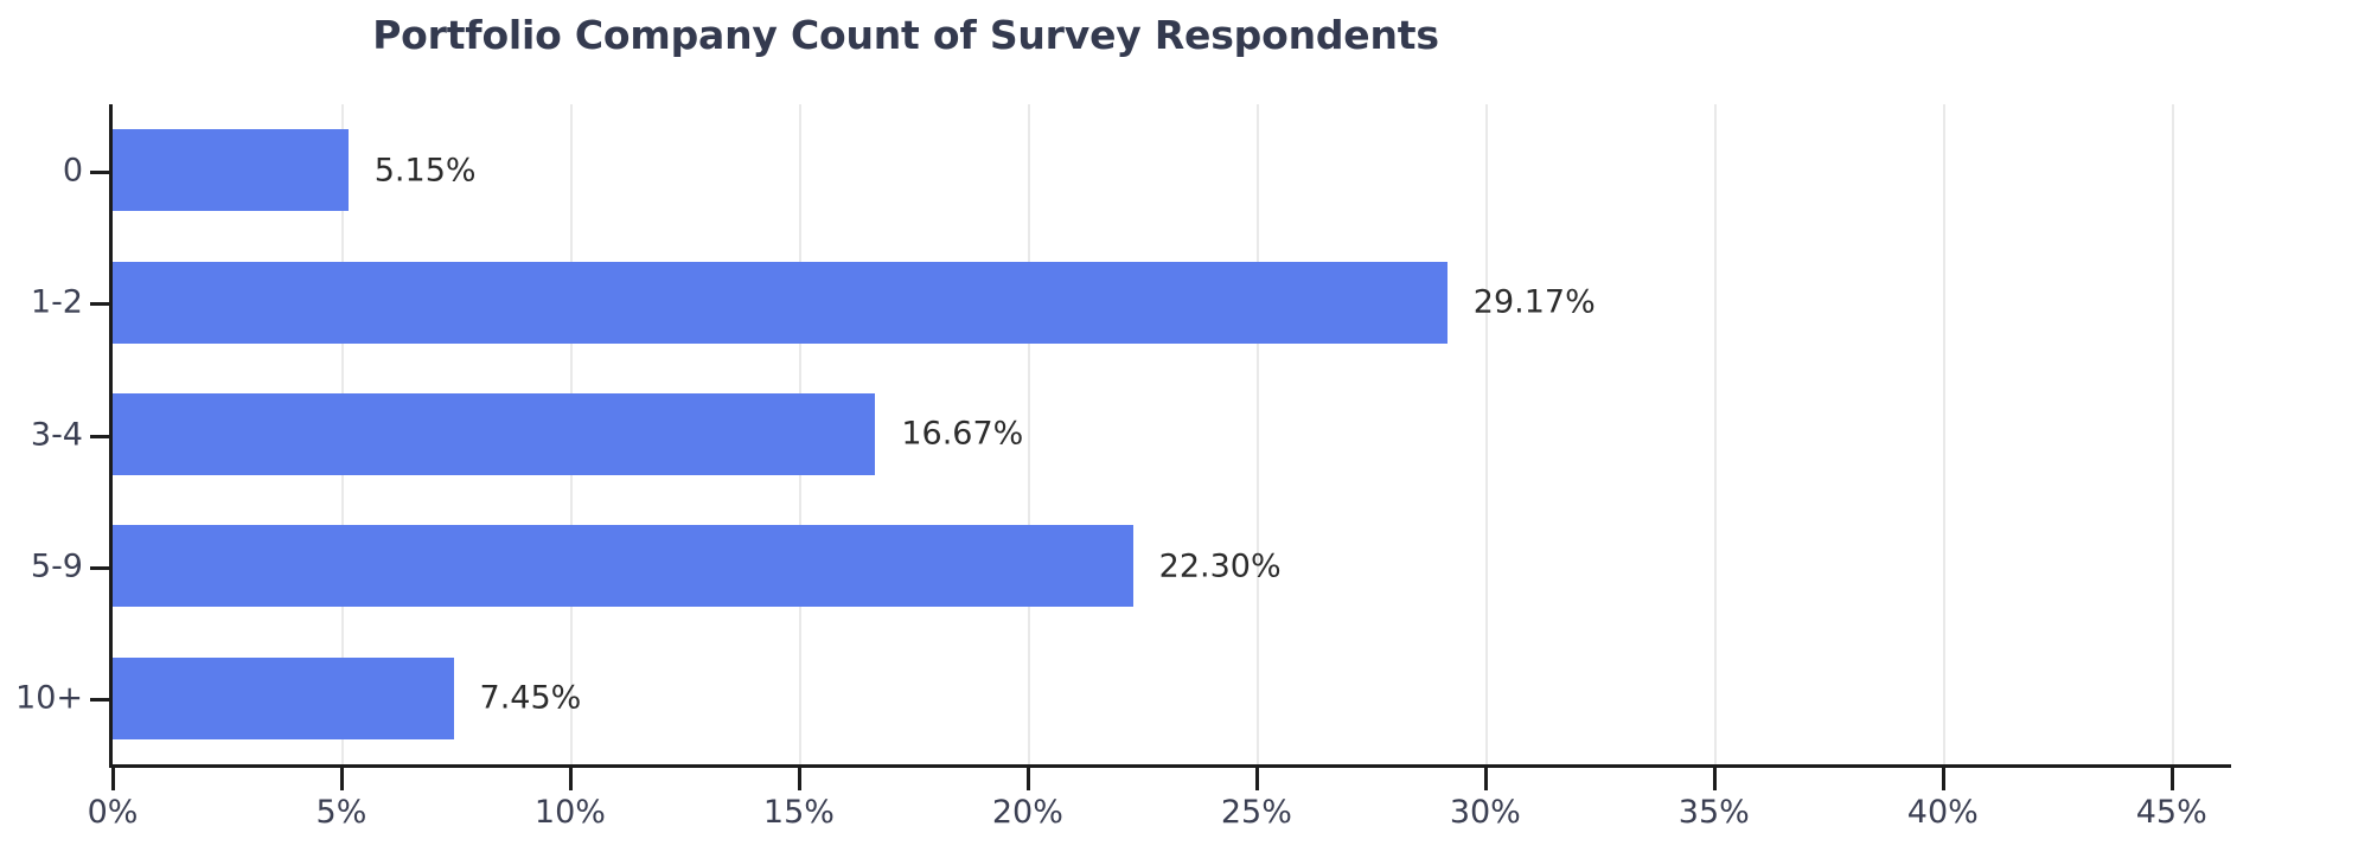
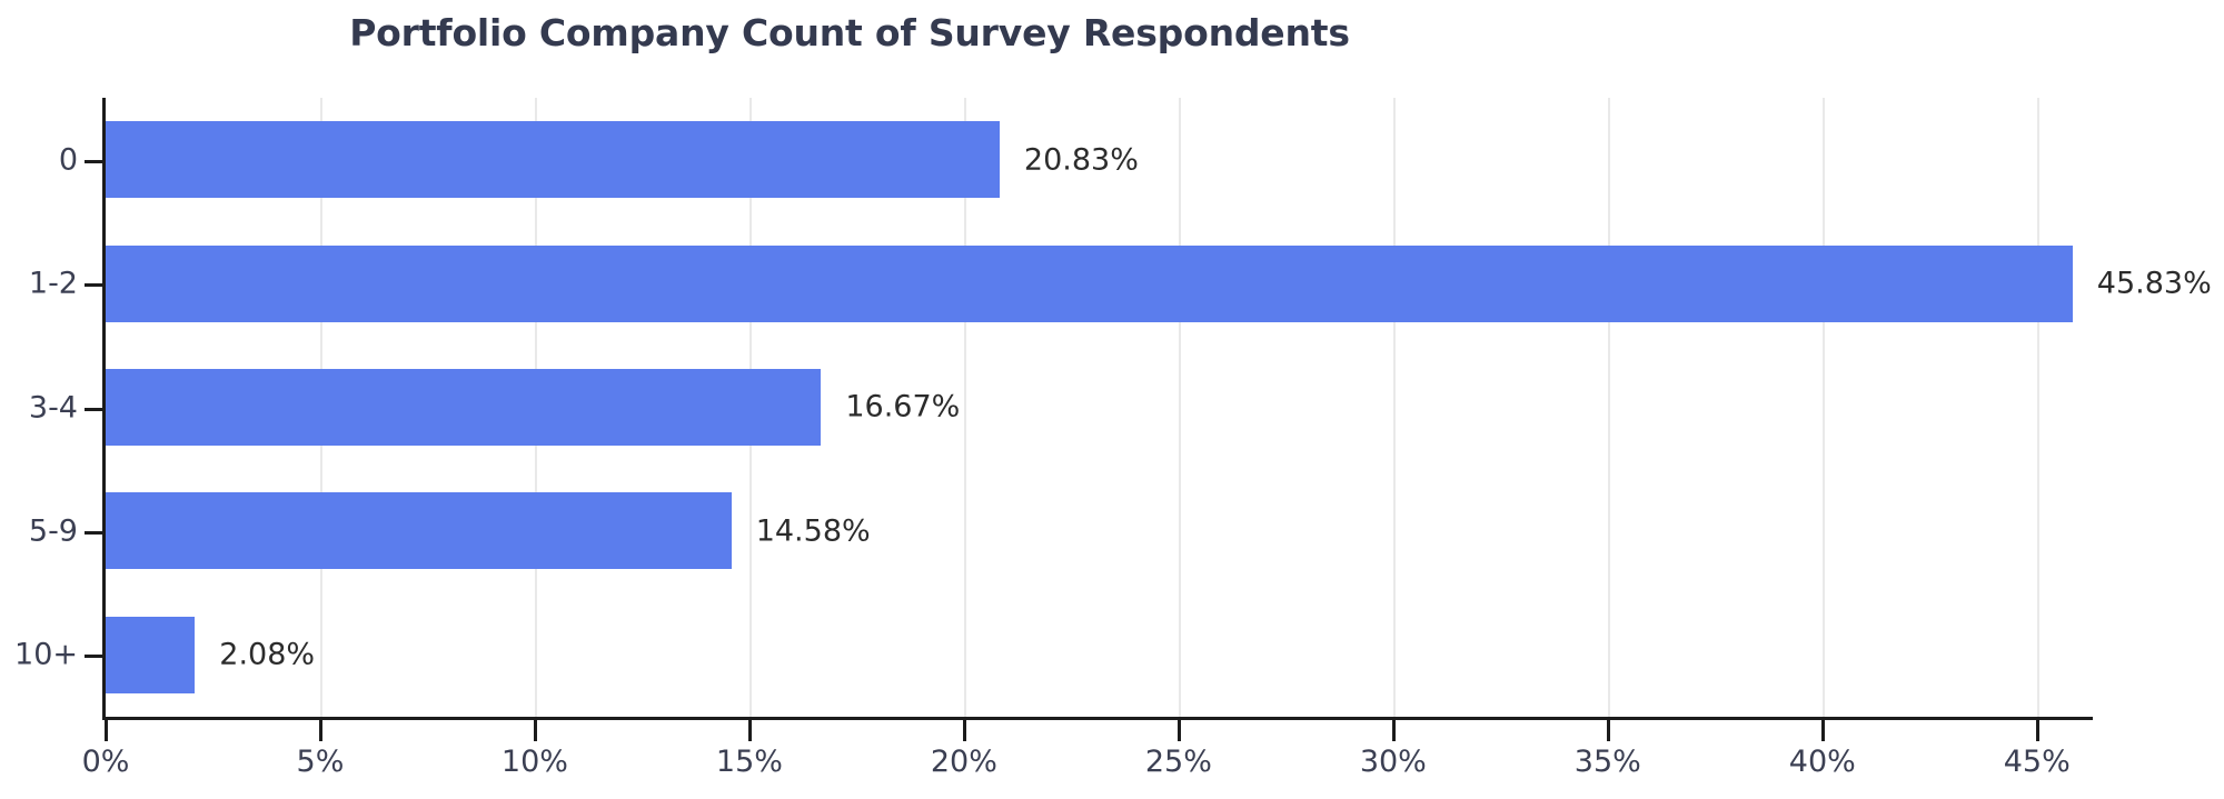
0: 5.15% -> 20.83%
1-2: 29.17% -> 45.83%
5-9: 22.30% -> 14.58%
10+: 7.45% -> 2.08%
